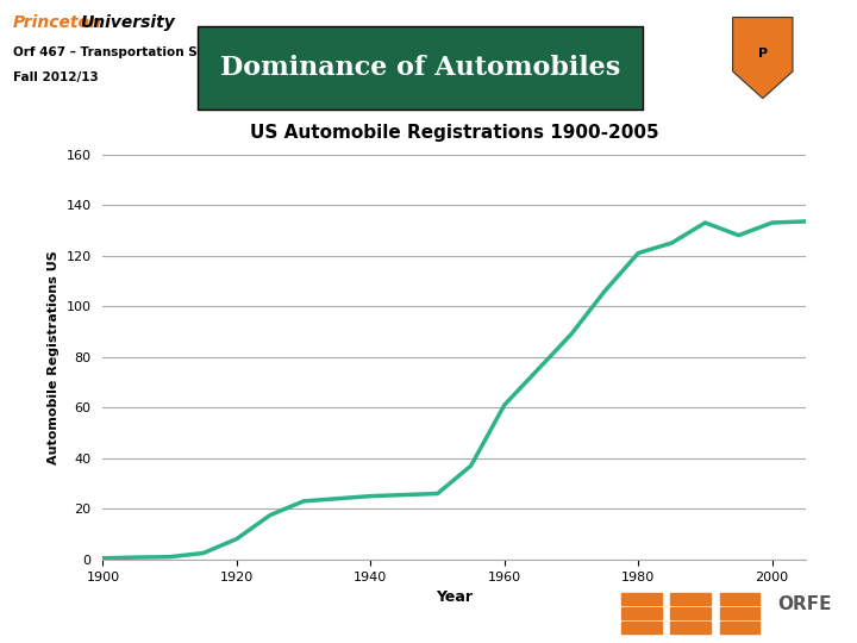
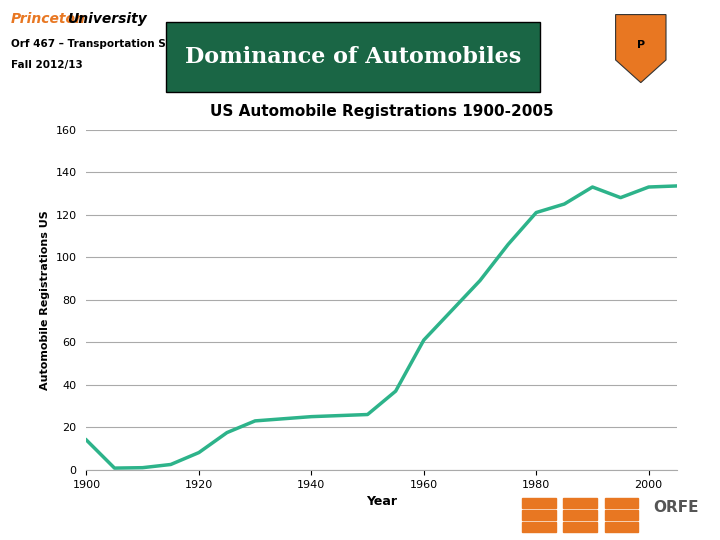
1900: 0.5 -> 14.0
